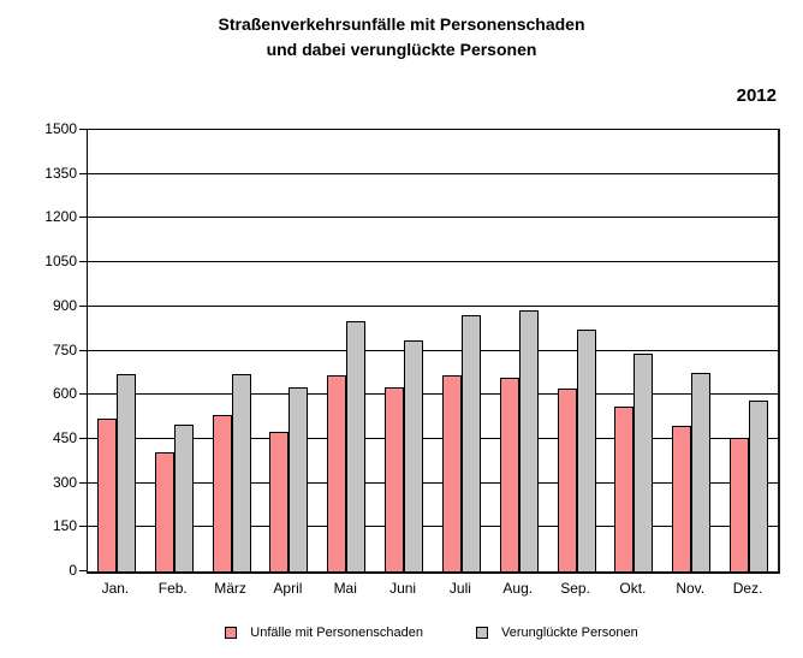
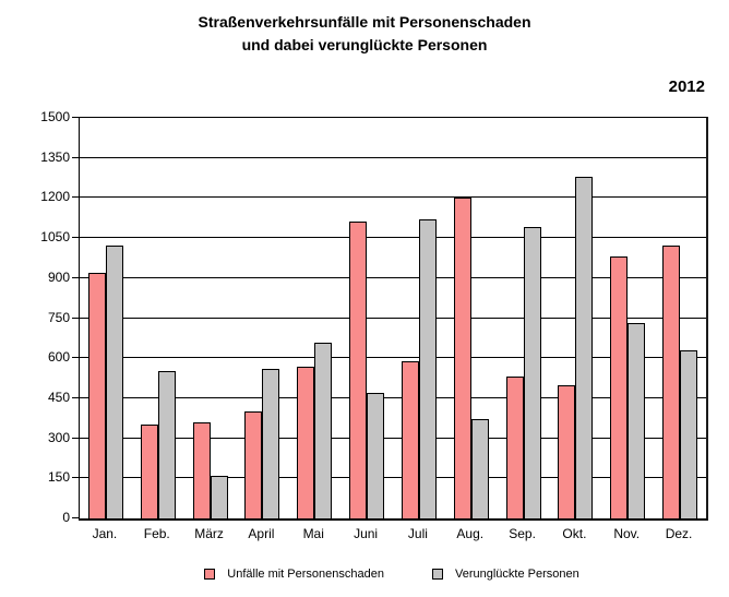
Unfälle mit Personenschaden/Jan.: 520 -> 920
Verunglückte Personen/Jan.: 670 -> 1020
Unfälle mit Personenschaden/Feb.: 400 -> 350
Verunglückte Personen/Feb.: 500 -> 550
Unfälle mit Personenschaden/März: 530 -> 360
Verunglückte Personen/März: 670 -> 160
Unfälle mit Personenschaden/April: 480 -> 400
Verunglückte Personen/April: 620 -> 560
Unfälle mit Personenschaden/Mai: 660 -> 570
Verunglückte Personen/Mai: 850 -> 660
Unfälle mit Personenschaden/Juni: 620 -> 1110
Verunglückte Personen/Juni: 780 -> 470
Unfälle mit Personenschaden/Juli: 660 -> 590
Verunglückte Personen/Juli: 870 -> 1120
Unfälle mit Personenschaden/Aug.: 660 -> 1200
Verunglückte Personen/Aug.: 880 -> 370
Unfälle mit Personenschaden/Sep.: 620 -> 530
Verunglückte Personen/Sep.: 820 -> 1090
Unfälle mit Personenschaden/Okt.: 560 -> 500
Verunglückte Personen/Okt.: 740 -> 1280
Unfälle mit Personenschaden/Nov.: 500 -> 980
Verunglückte Personen/Nov.: 680 -> 730
Unfälle mit Personenschaden/Dez.: 460 -> 1020
Verunglückte Personen/Dez.: 580 -> 630
